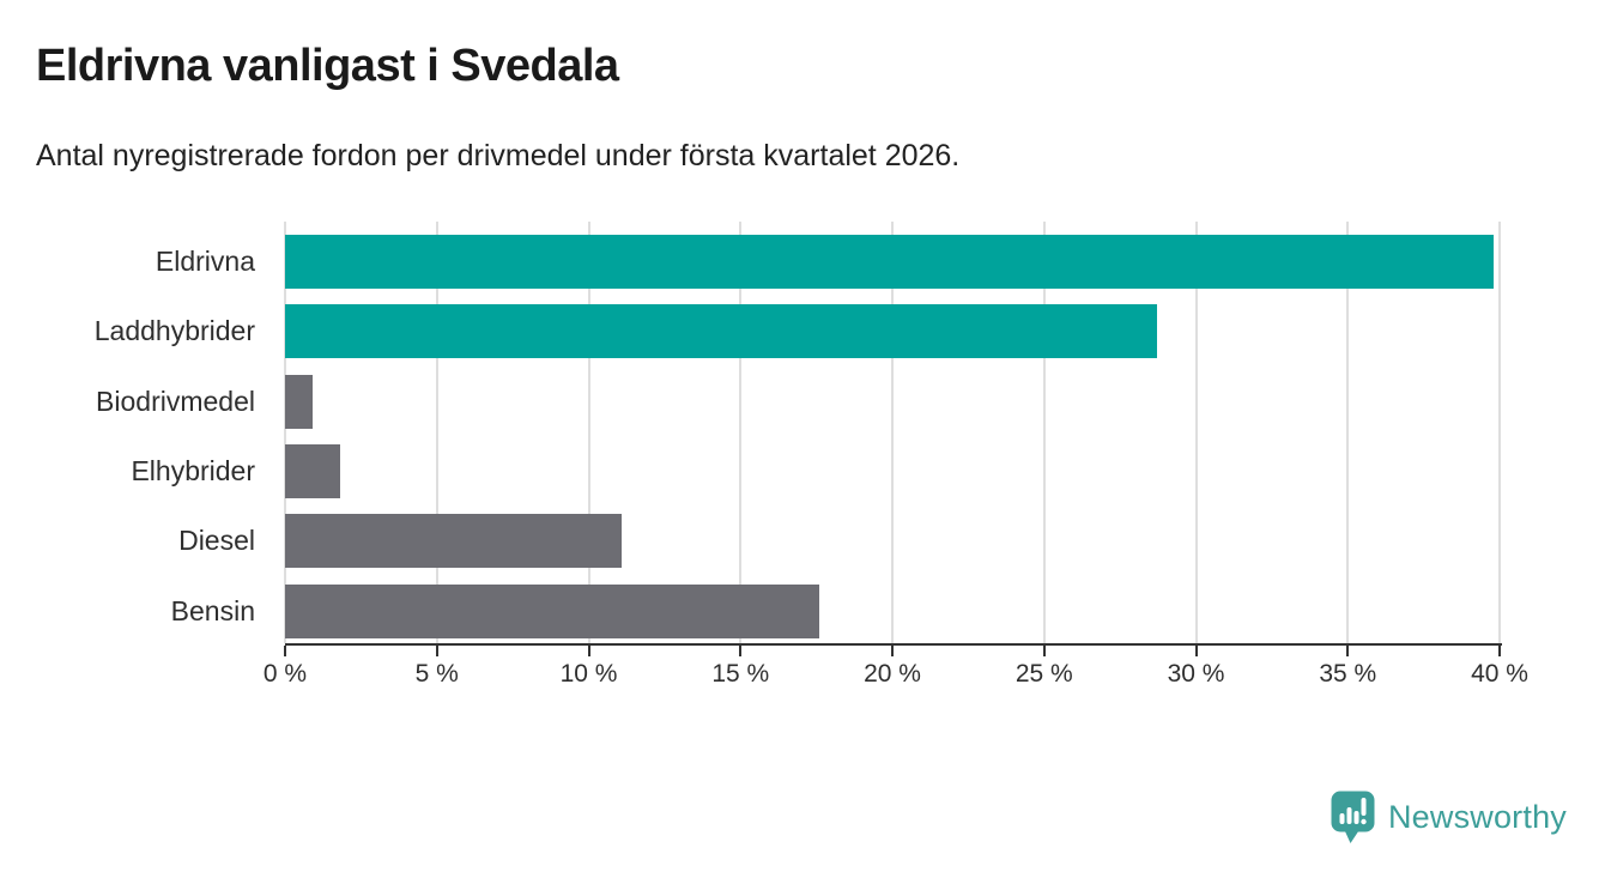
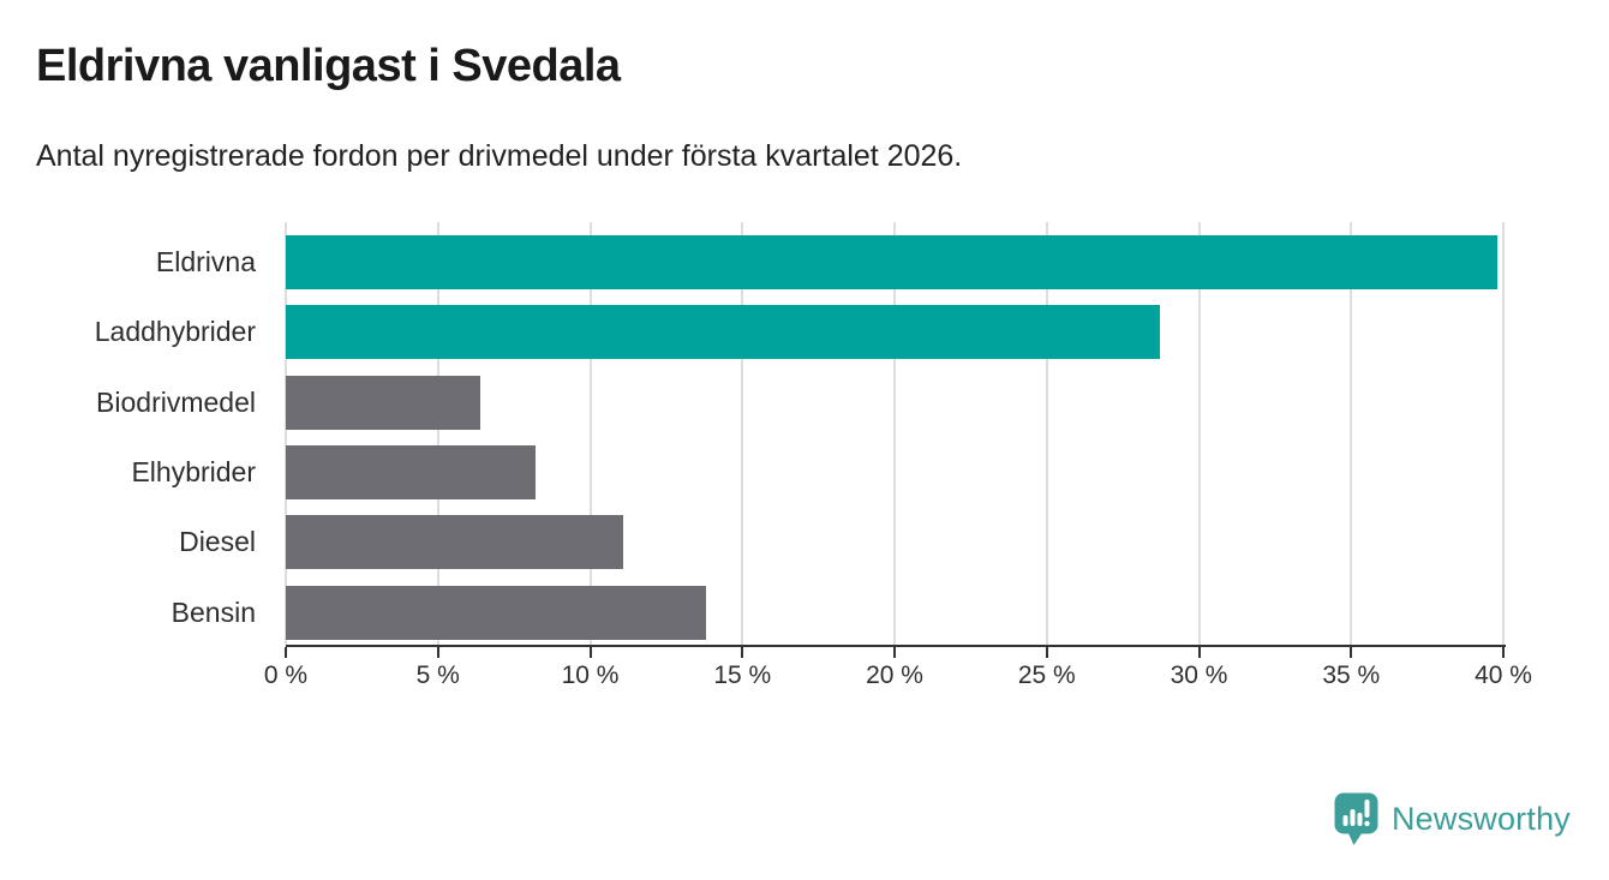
Biodrivmedel: 0.9% -> 6.4%
Elhybrider: 1.8% -> 8.2%
Bensin: 17.6% -> 13.8%
